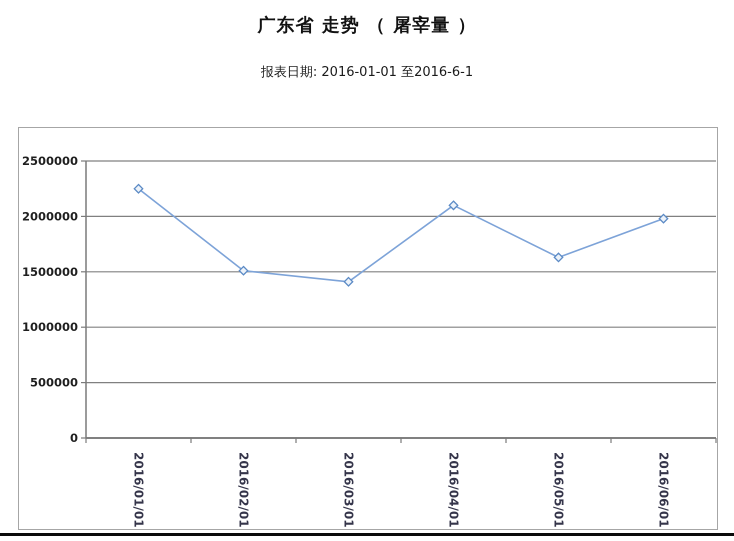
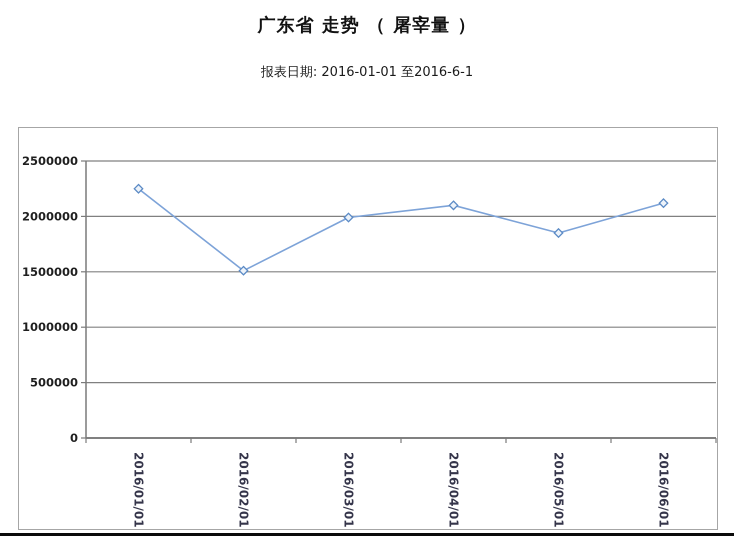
2016/03/01: 1410000 -> 1990000
2016/05/01: 1630000 -> 1850000
2016/06/01: 1980000 -> 2120000
